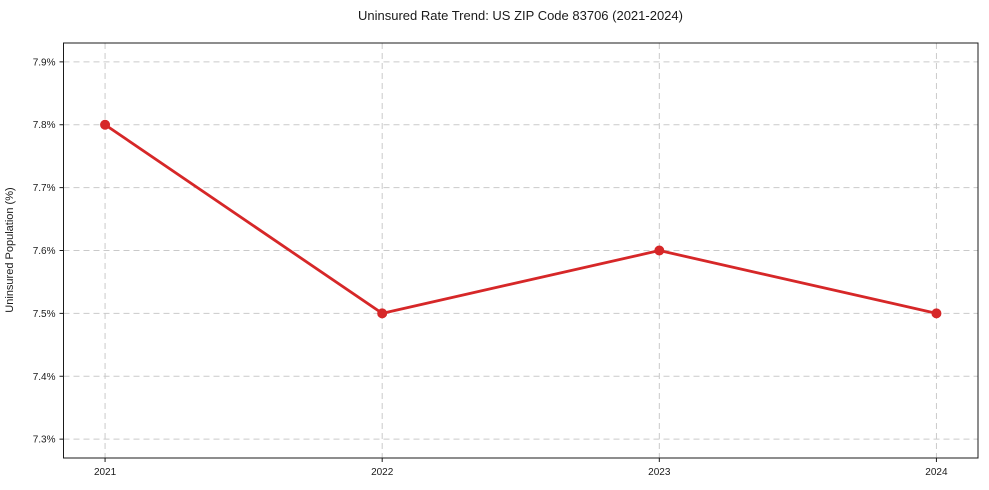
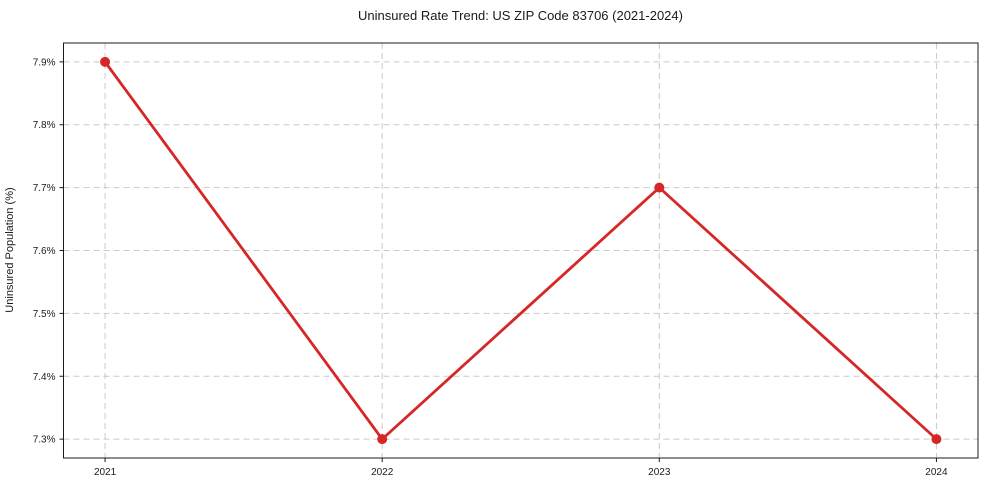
2021: 7.8% -> 7.9%
2022: 7.5% -> 7.3%
2023: 7.6% -> 7.7%
2024: 7.5% -> 7.3%
